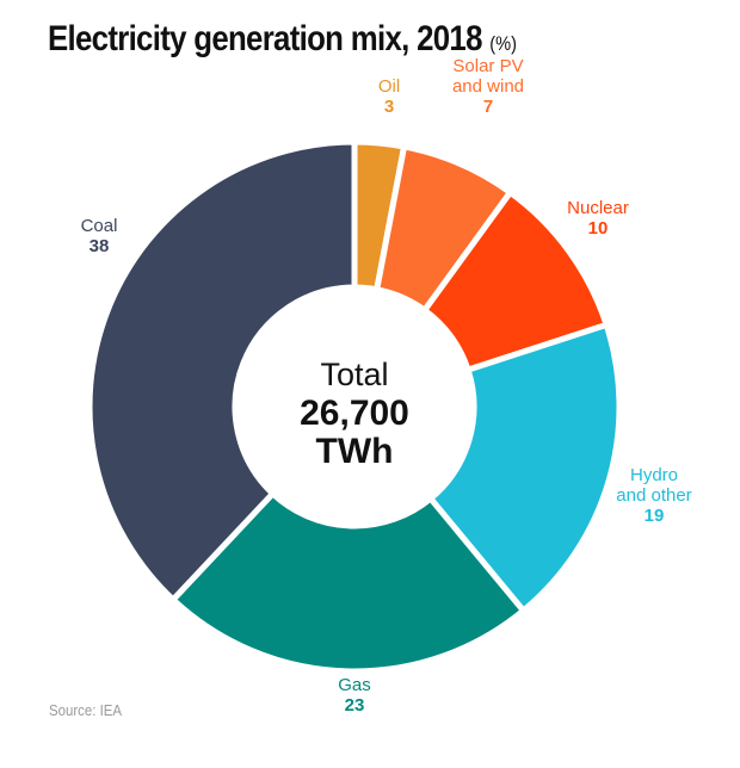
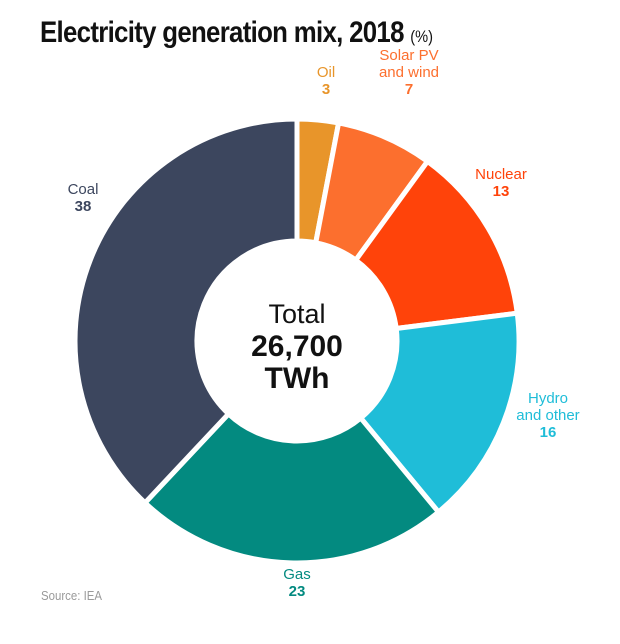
Nuclear: 10 -> 13
Hydro and other: 19 -> 16
